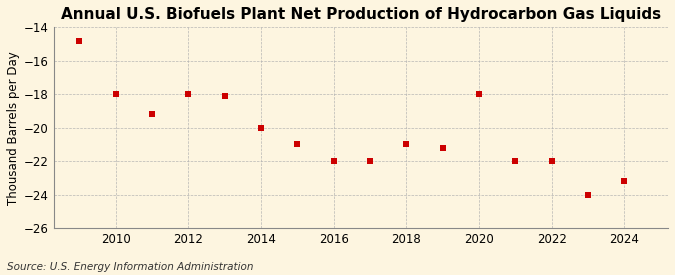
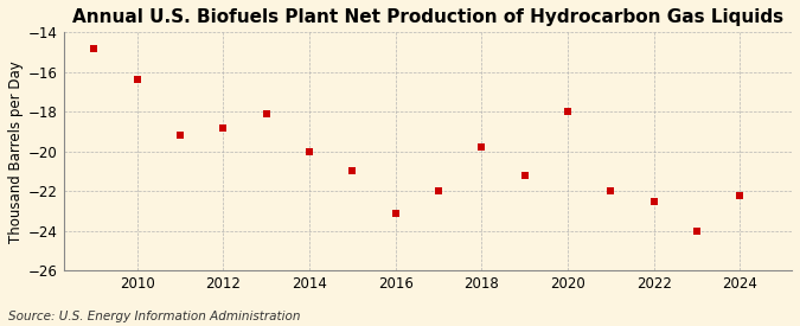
2010: -18.0 -> -16.4
2012: -18.0 -> -18.8
2016: -22.0 -> -23.1
2018: -21.0 -> -19.8
2022: -22.0 -> -22.5
2024: -23.2 -> -22.2
